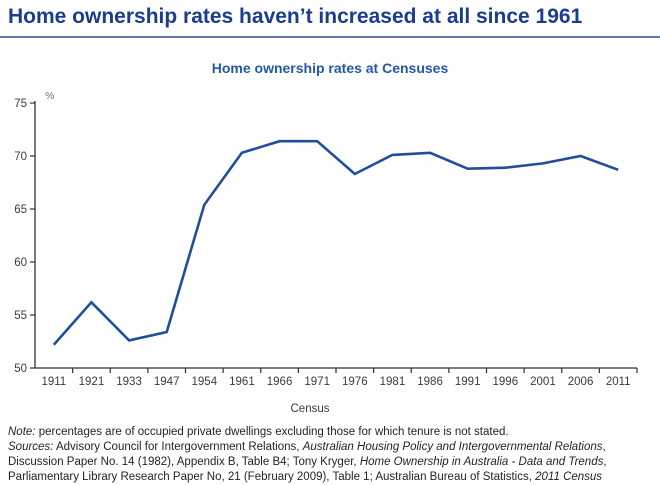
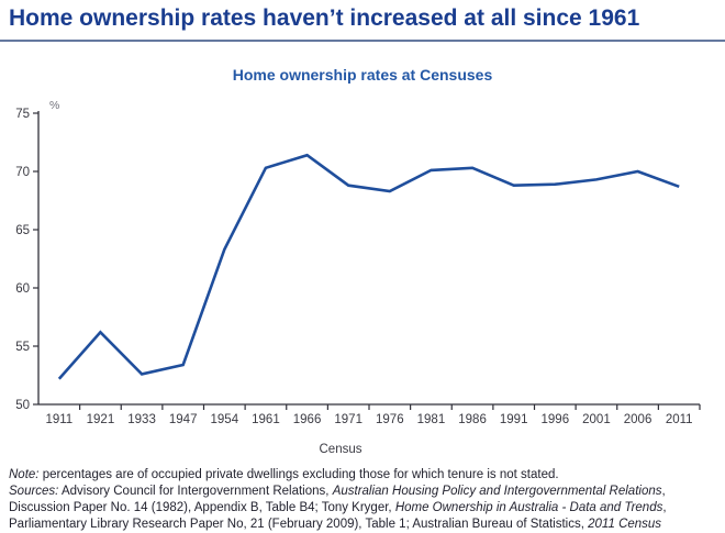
1954: 65.4 -> 63.3
1971: 71.4 -> 68.8
